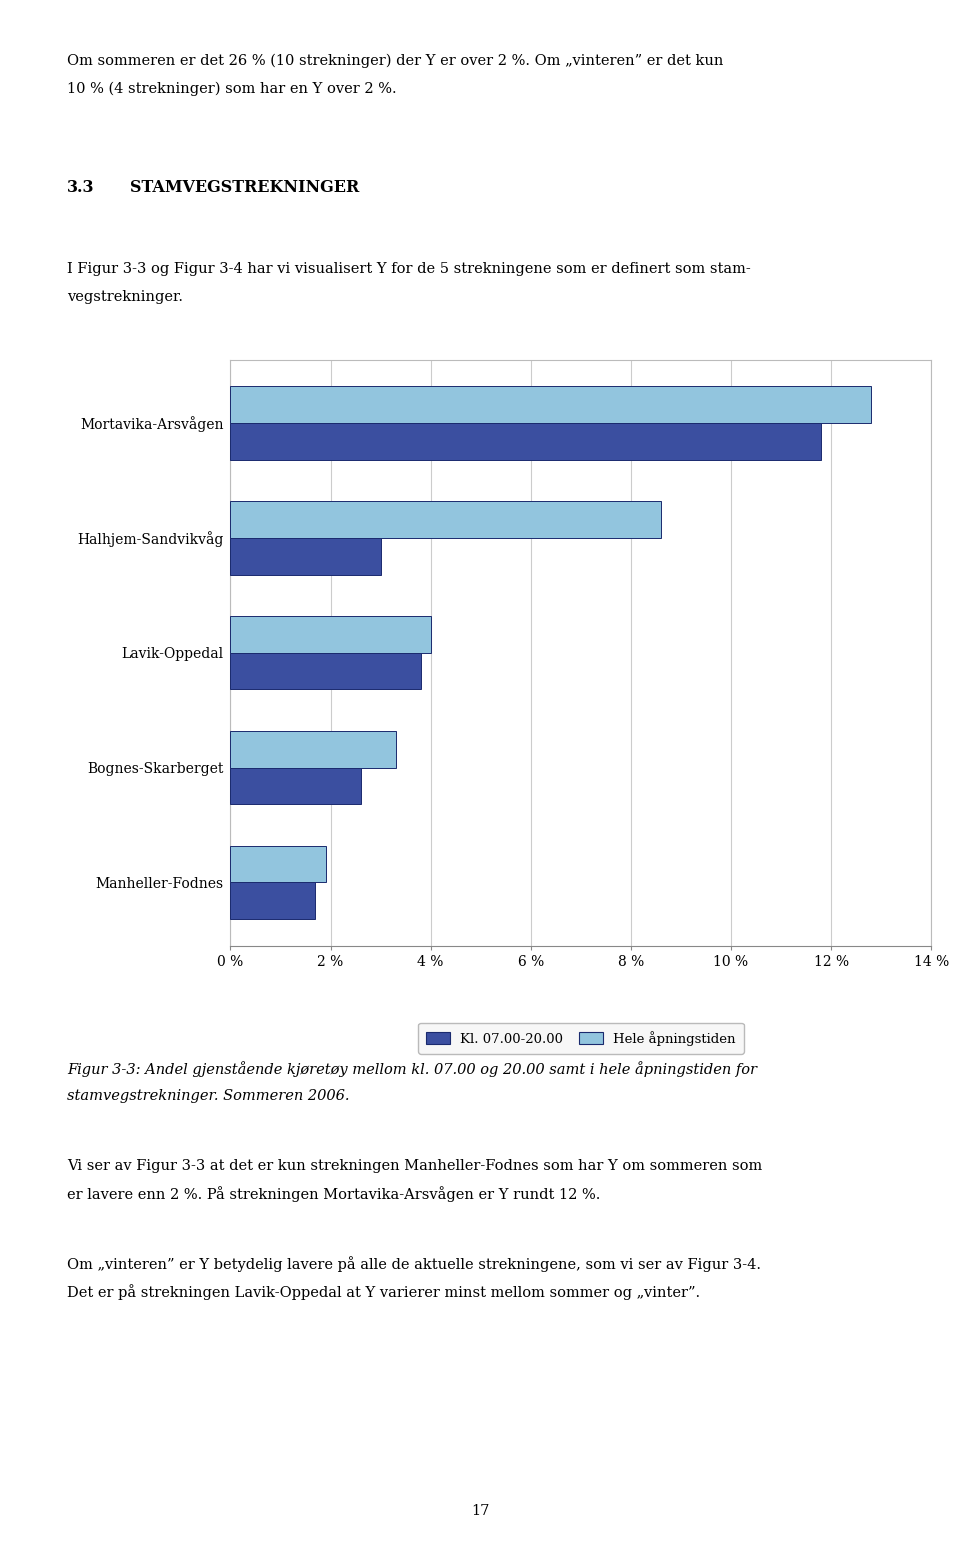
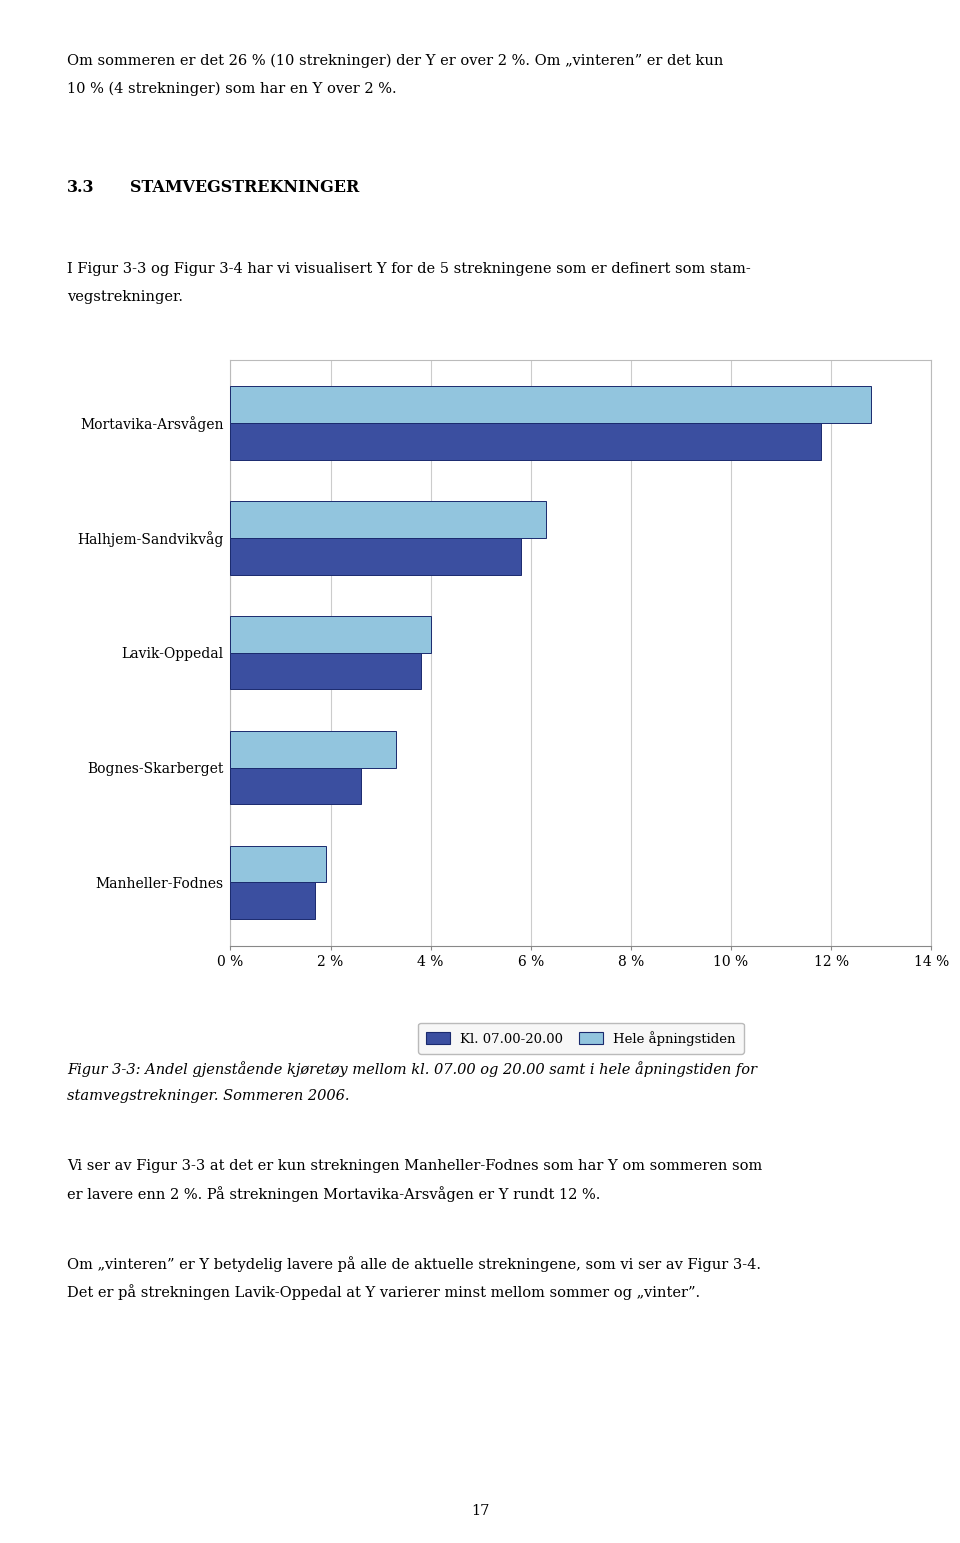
Hele åpningstiden/Halhjem-Sandvikvåg: 8.6 % -> 6.3 %
Kl. 07.00-20.00/Halhjem-Sandvikvåg: 3.0 % -> 5.8 %
